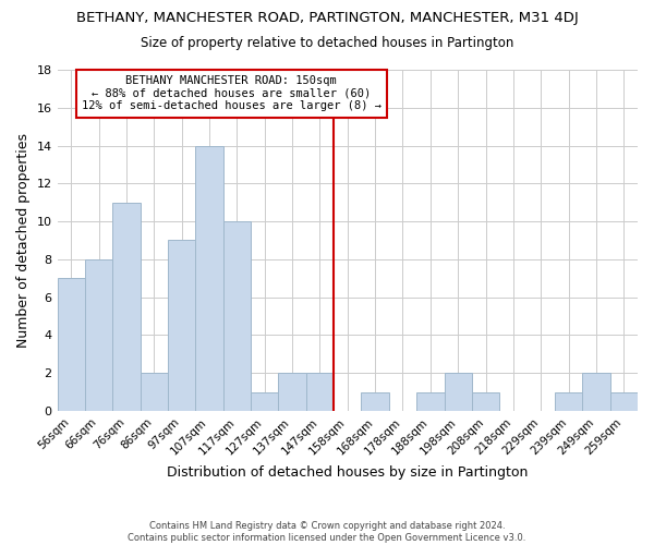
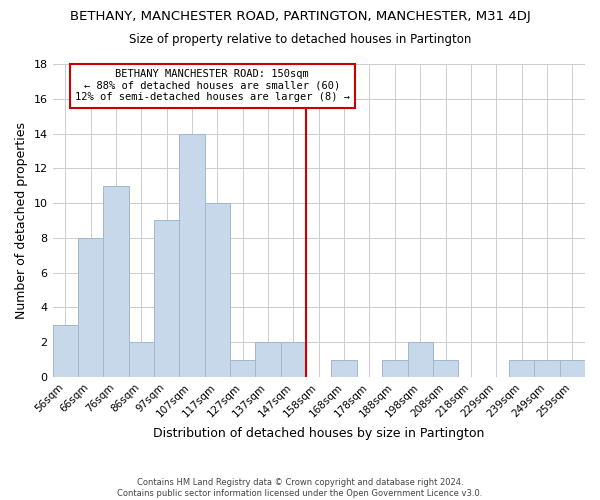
56sqm: 7 -> 3
249sqm: 2 -> 1
